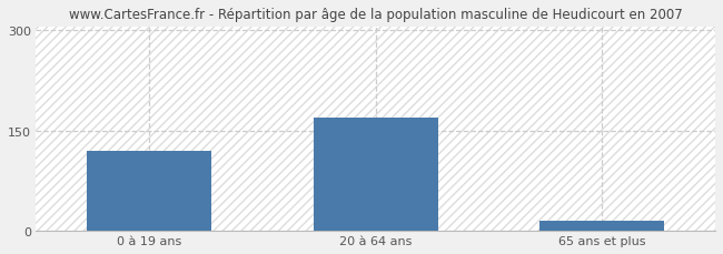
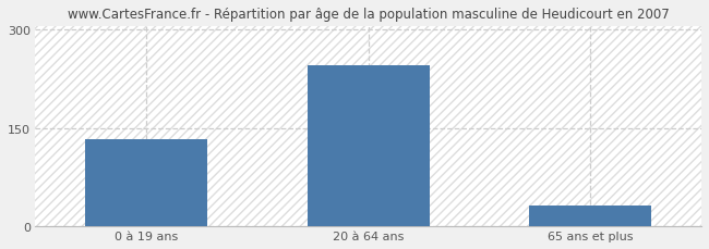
0 à 19 ans: 120 -> 132
20 à 64 ans: 170 -> 246
65 ans et plus: 15 -> 32
